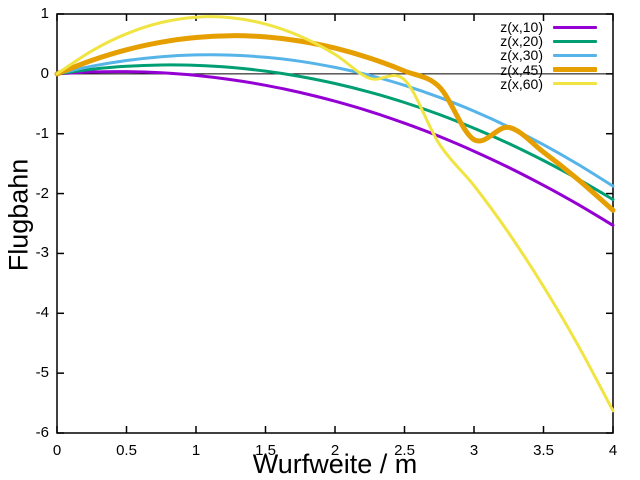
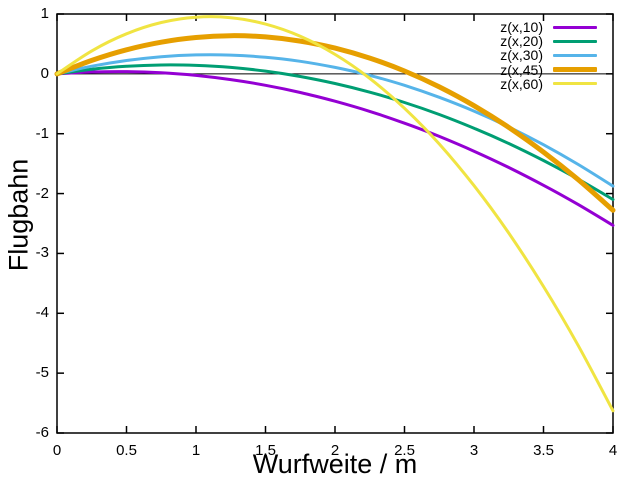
z(x,60)/2.5: -0.1 -> -0.6
z(x,45)/3: -1.1 -> -0.5
